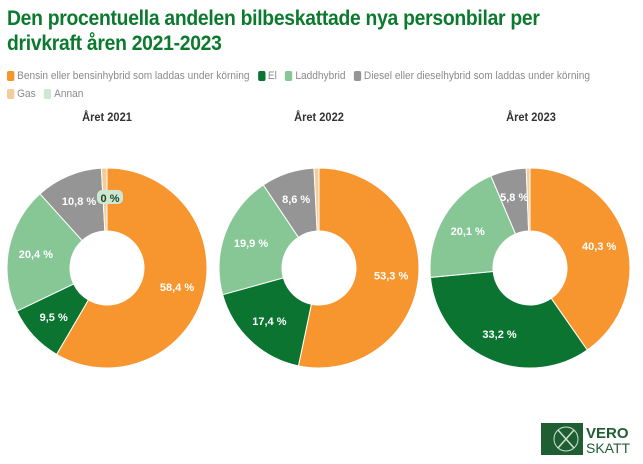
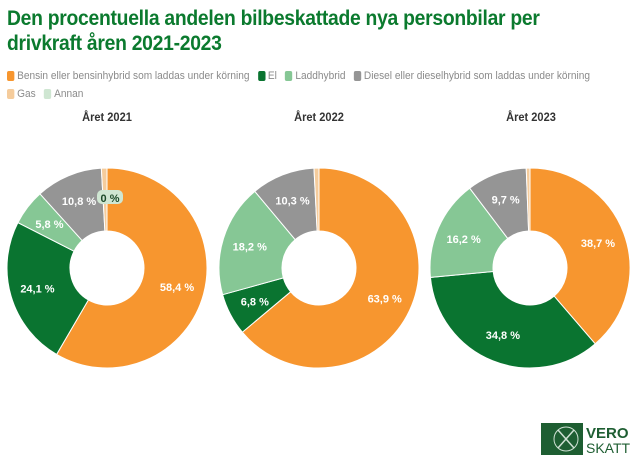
Året 2021/El: 9,5 -> 24,1
Året 2021/Laddhybrid: 20,4 -> 5,8
Året 2022/Bensin eller bensinhybrid som laddas under körning: 53,3 -> 63,9
Året 2022/El: 17,4 -> 6,8
Året 2022/Laddhybrid: 19,9 -> 18,2
Året 2022/Diesel eller dieselhybrid som laddas under körning: 8,6 -> 10,3
Året 2023/Bensin eller bensinhybrid som laddas under körning: 40,3 -> 38,7
Året 2023/El: 33,2 -> 34,8
Året 2023/Laddhybrid: 20,1 -> 16,2
Året 2023/Diesel eller dieselhybrid som laddas under körning: 5,8 -> 9,7
